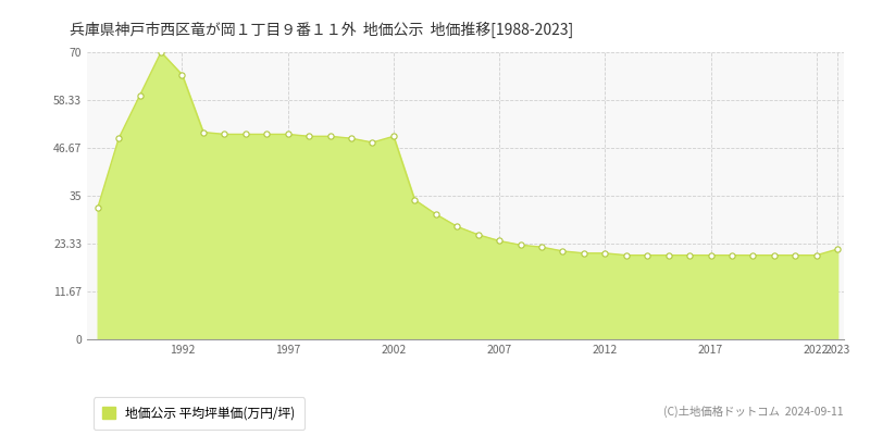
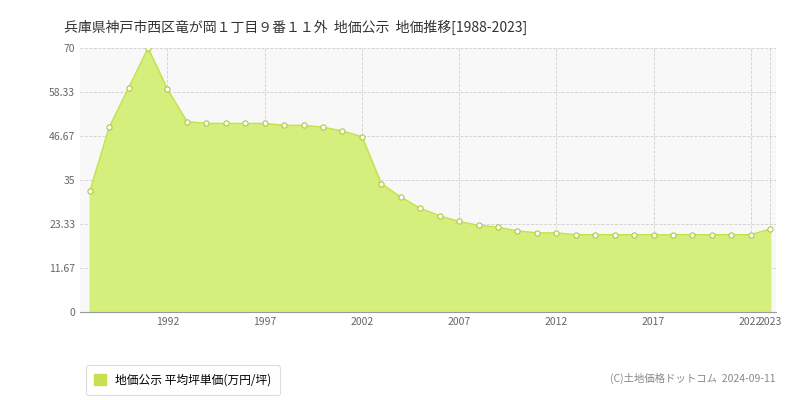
1992: 64.5 -> 59.0
2002: 49.5 -> 46.5
